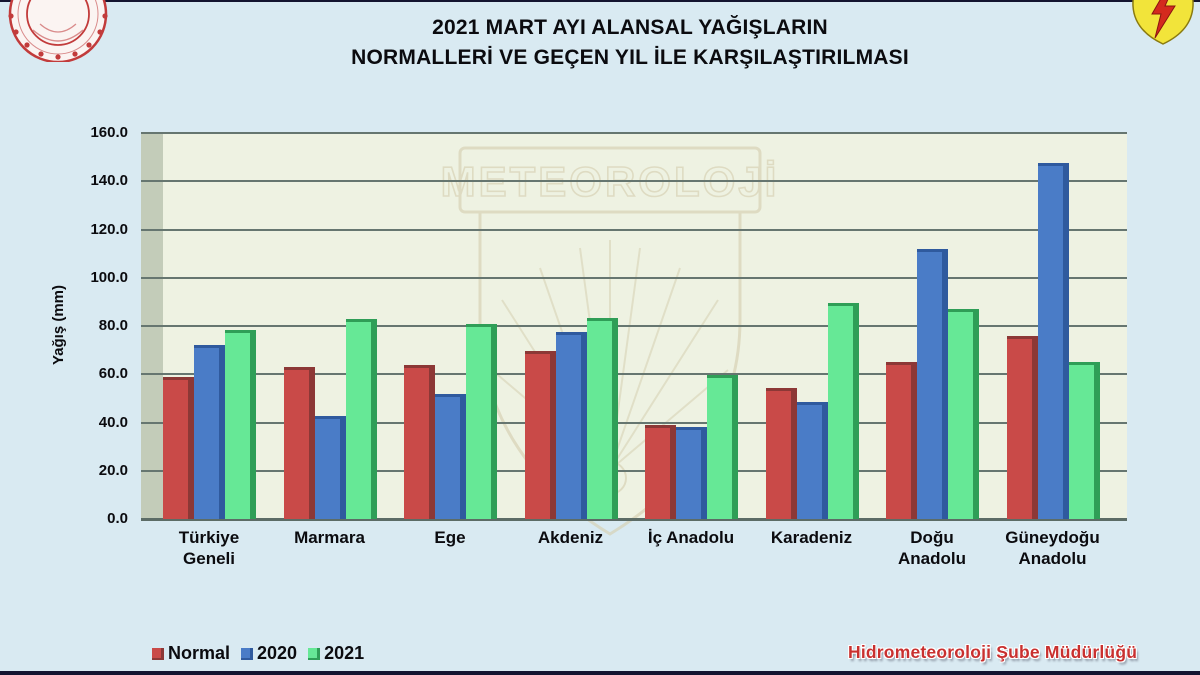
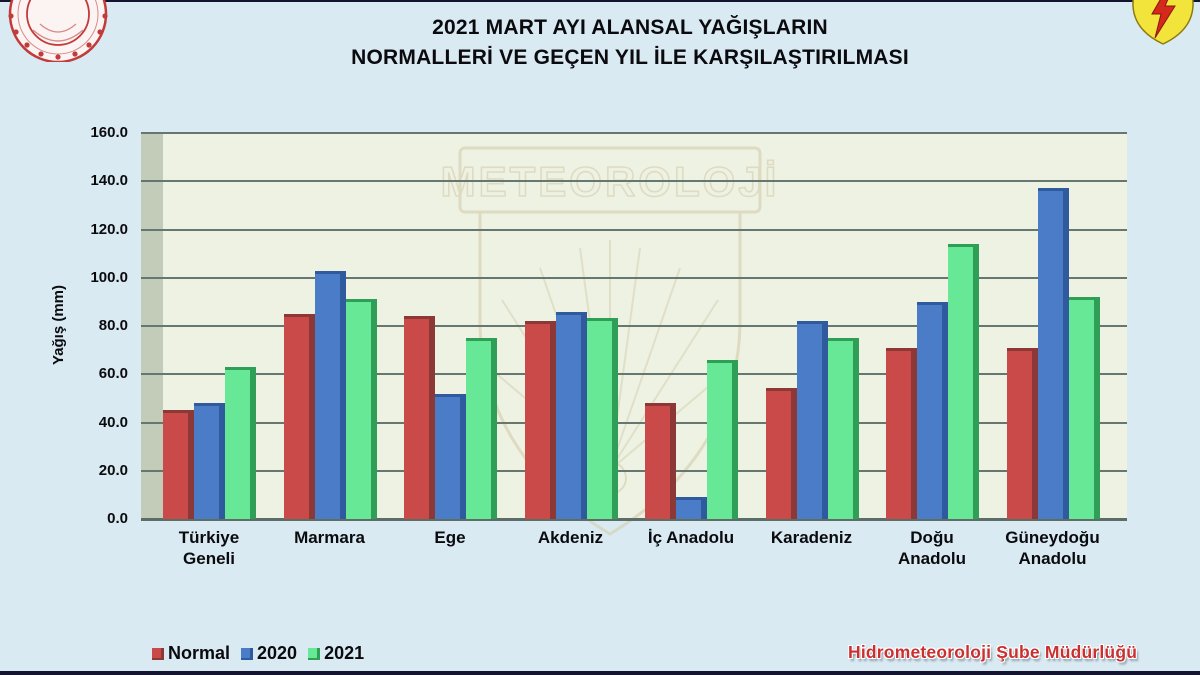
Normal/Türkiye Geneli: 59 -> 45
2020/Türkiye Geneli: 72 -> 48
2021/Türkiye Geneli: 78 -> 63
Normal/Marmara: 63 -> 85
2020/Marmara: 42 -> 103
2021/Marmara: 83 -> 91
Normal/Ege: 64 -> 84
2021/Ege: 81 -> 75
Normal/Akdeniz: 70 -> 82
2020/Akdeniz: 78 -> 86
Normal/İç Anadolu: 39 -> 48
2020/İç Anadolu: 38 -> 9
2021/İç Anadolu: 60 -> 66
2020/Karadeniz: 48 -> 82
2021/Karadeniz: 90 -> 75
Normal/Doğu Anadolu: 65 -> 71
2020/Doğu Anadolu: 112 -> 90
2021/Doğu Anadolu: 87 -> 114
Normal/Güneydoğu Anadolu: 76 -> 71
2020/Güneydoğu Anadolu: 148 -> 137
2021/Güneydoğu Anadolu: 65 -> 92
